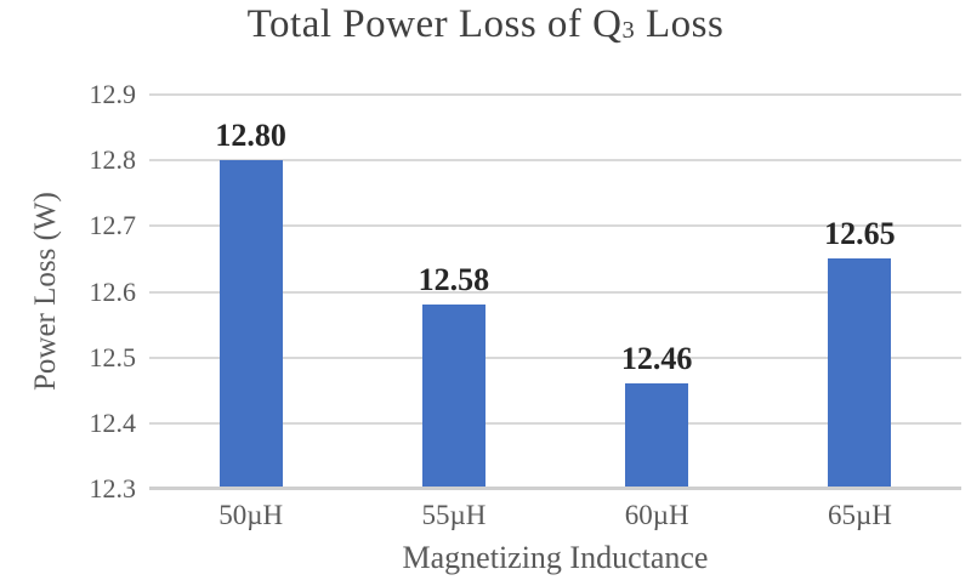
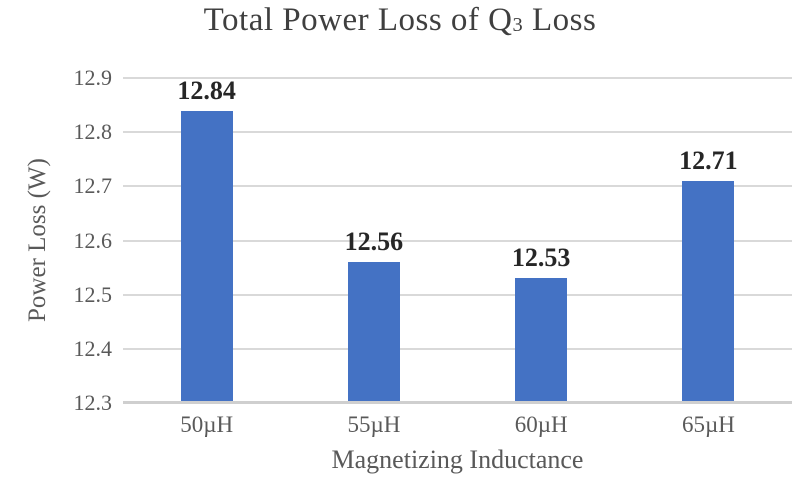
50µH: 12.80 -> 12.84
55µH: 12.58 -> 12.56
60µH: 12.46 -> 12.53
65µH: 12.65 -> 12.71
